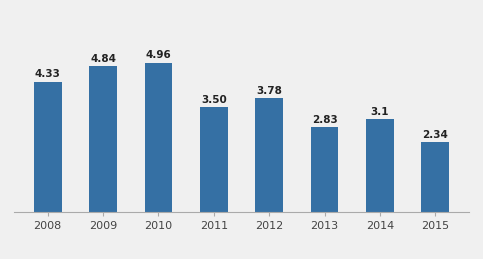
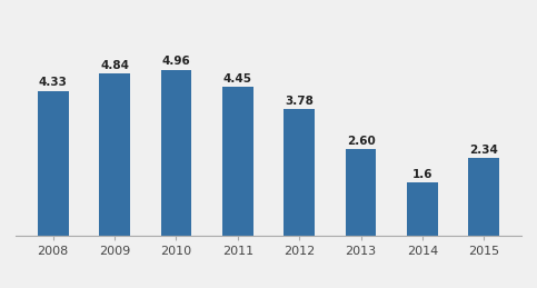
2011: 3.50 -> 4.45
2013: 2.83 -> 2.60
2014: 3.1 -> 1.6
